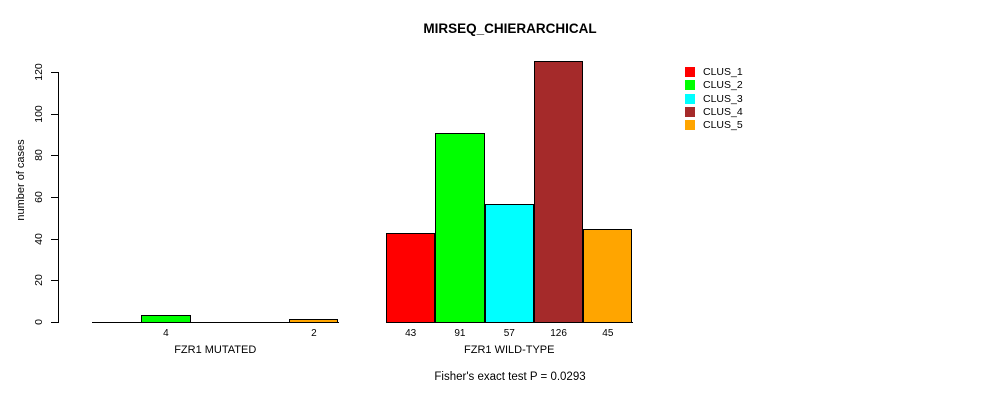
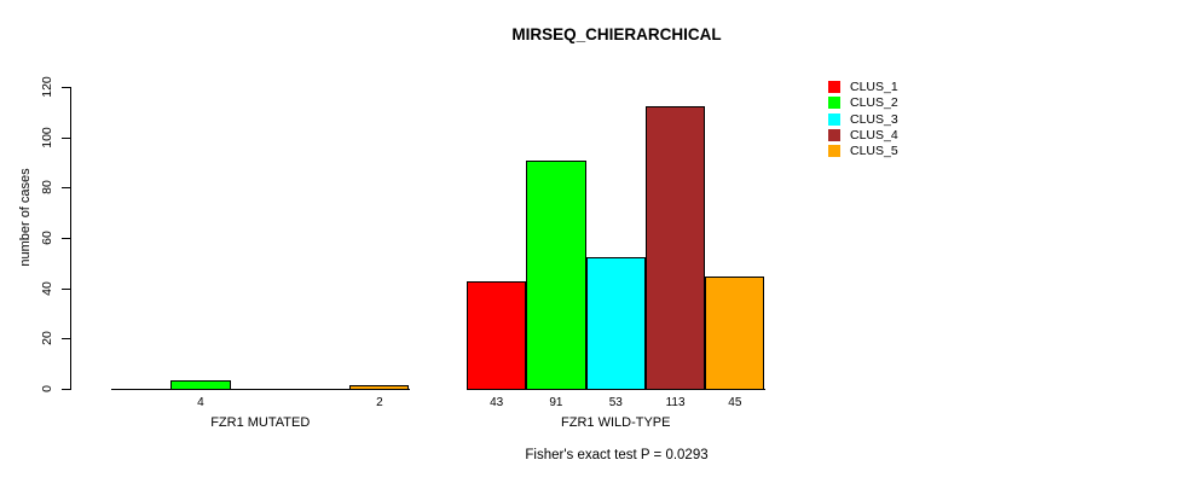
CLUS_3/FZR1 WILD-TYPE: 57 -> 53
CLUS_4/FZR1 WILD-TYPE: 126 -> 113
